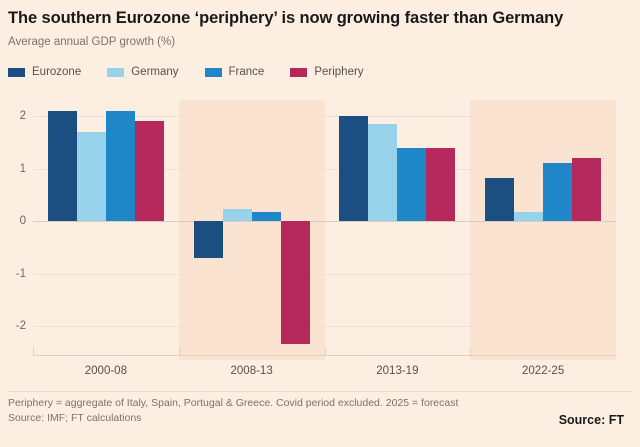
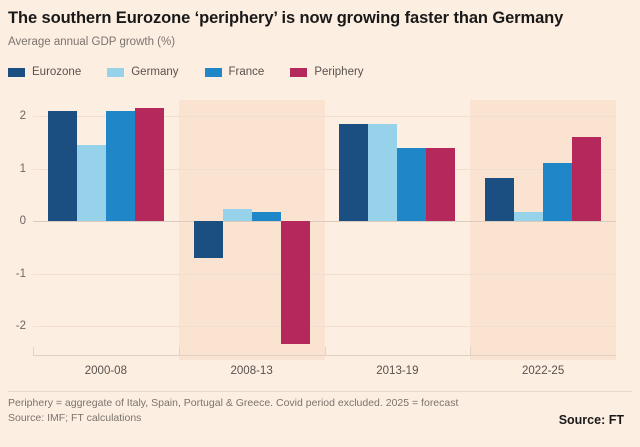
Germany/2000-08: 1.7 -> 1.4
Periphery/2000-08: 1.9 -> 2.1
Eurozone/2013-19: 2.0 -> 1.9
Periphery/2022-25: 1.2 -> 1.6
